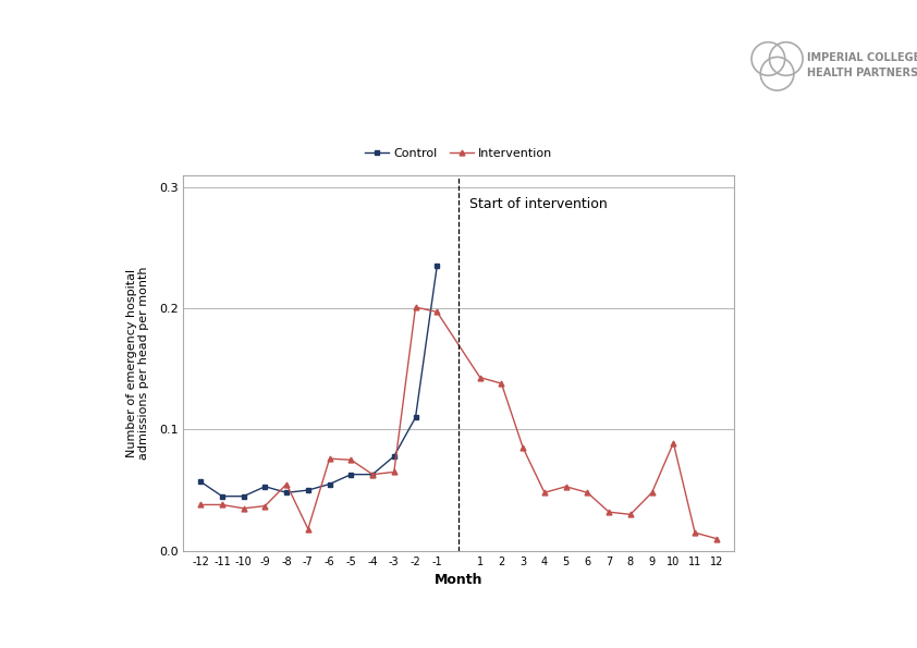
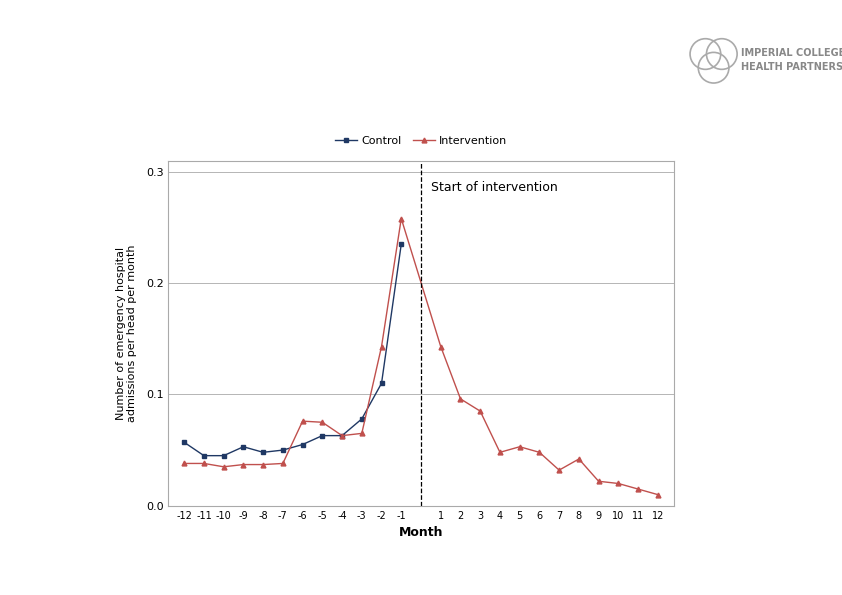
Intervention/-8: 0.055 -> 0.037
Intervention/-7: 0.018 -> 0.038
Intervention/-2: 0.201 -> 0.143
Intervention/-1: 0.197 -> 0.258
Intervention/2: 0.138 -> 0.096
Intervention/8: 0.030 -> 0.042
Intervention/9: 0.048 -> 0.022
Intervention/10: 0.089 -> 0.020
